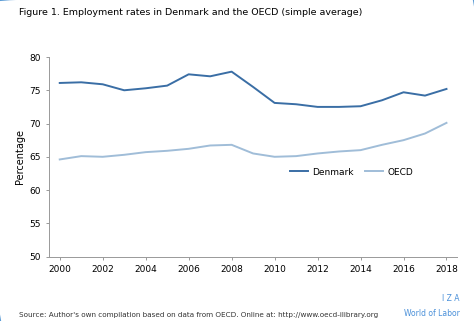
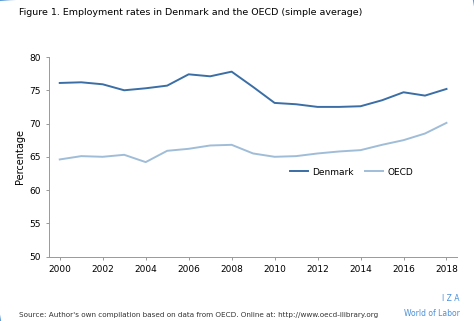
OECD/2004: 65.7 -> 64.2
